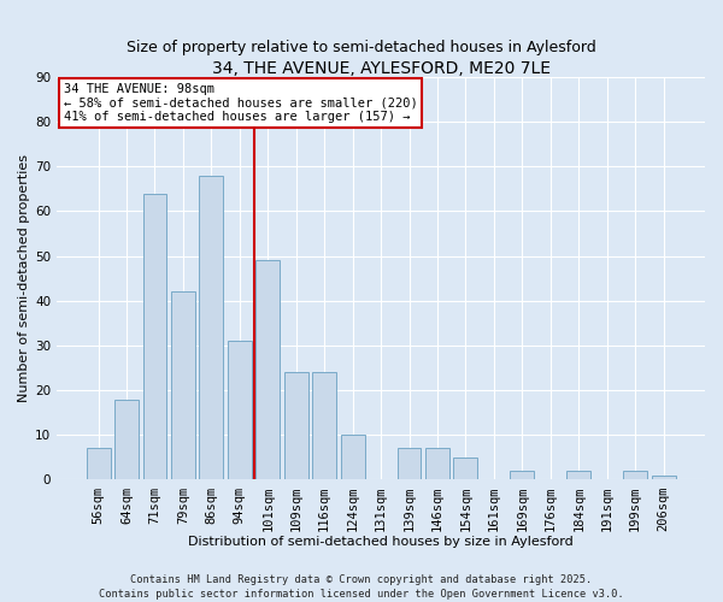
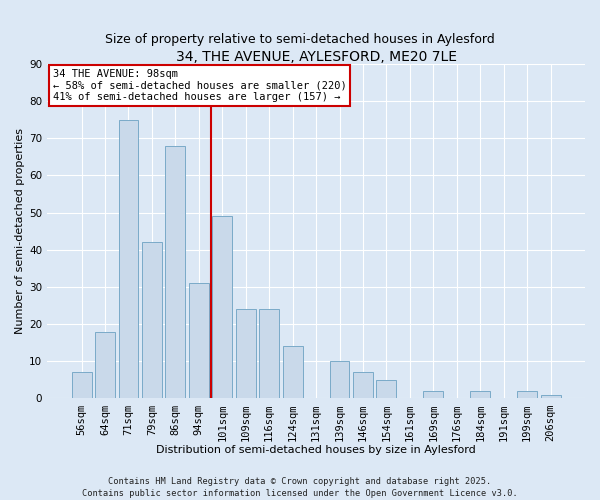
71sqm: 64 -> 75
124sqm: 10 -> 14
139sqm: 7 -> 10
